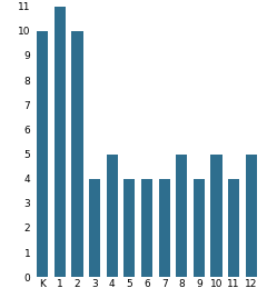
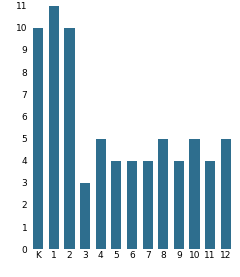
3: 4 -> 3
